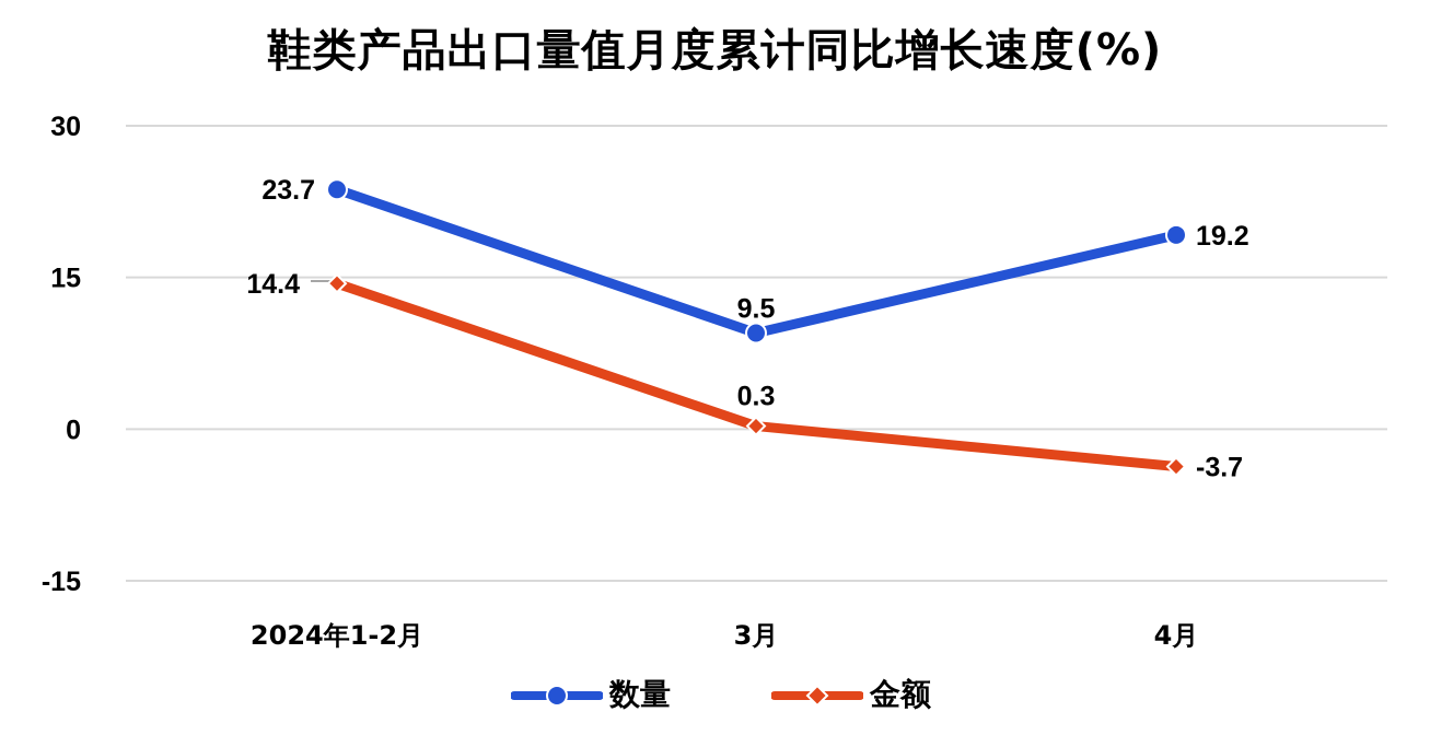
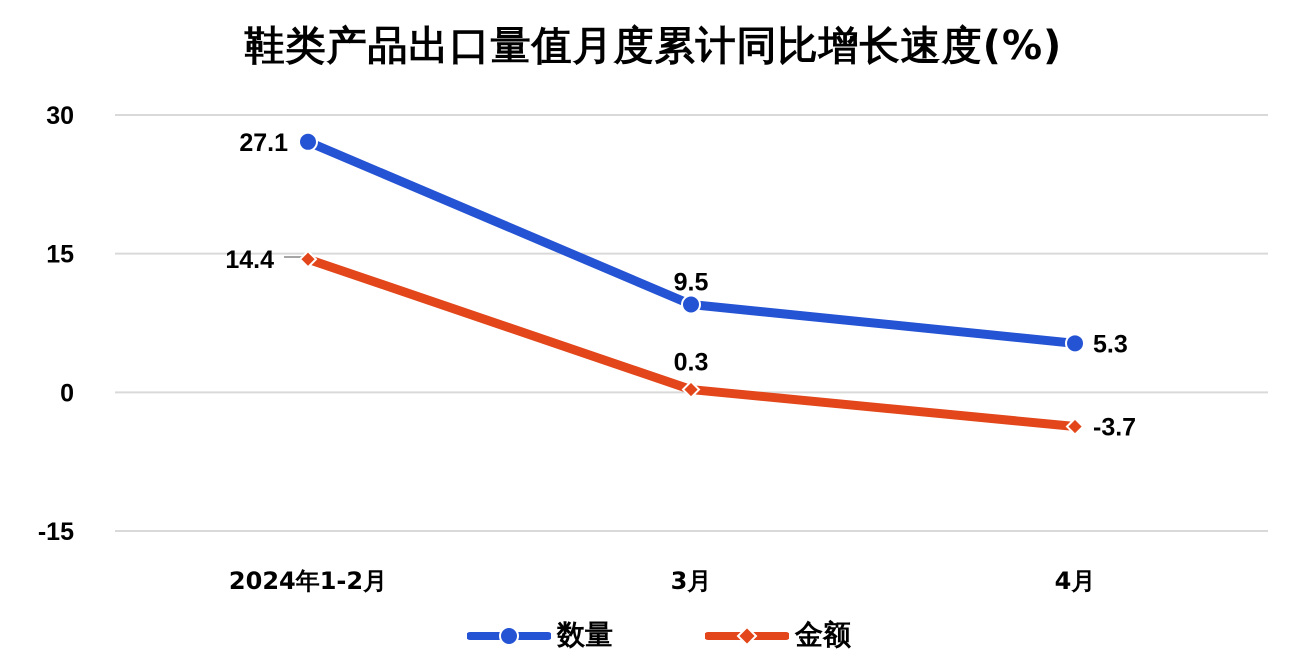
数量/2024年1-2月: 23.7 -> 27.1
数量/4月: 19.2 -> 5.3
